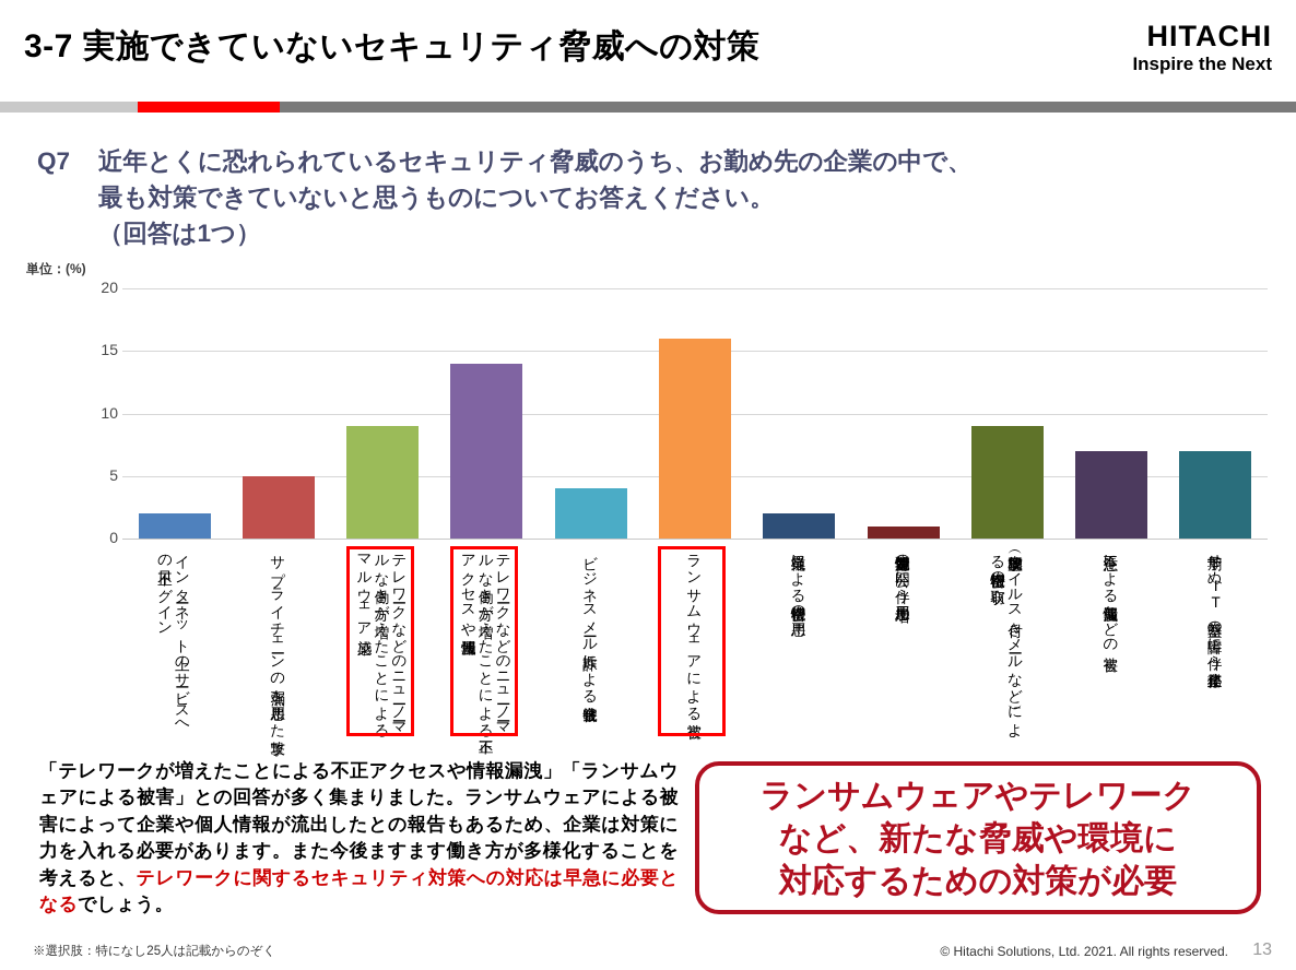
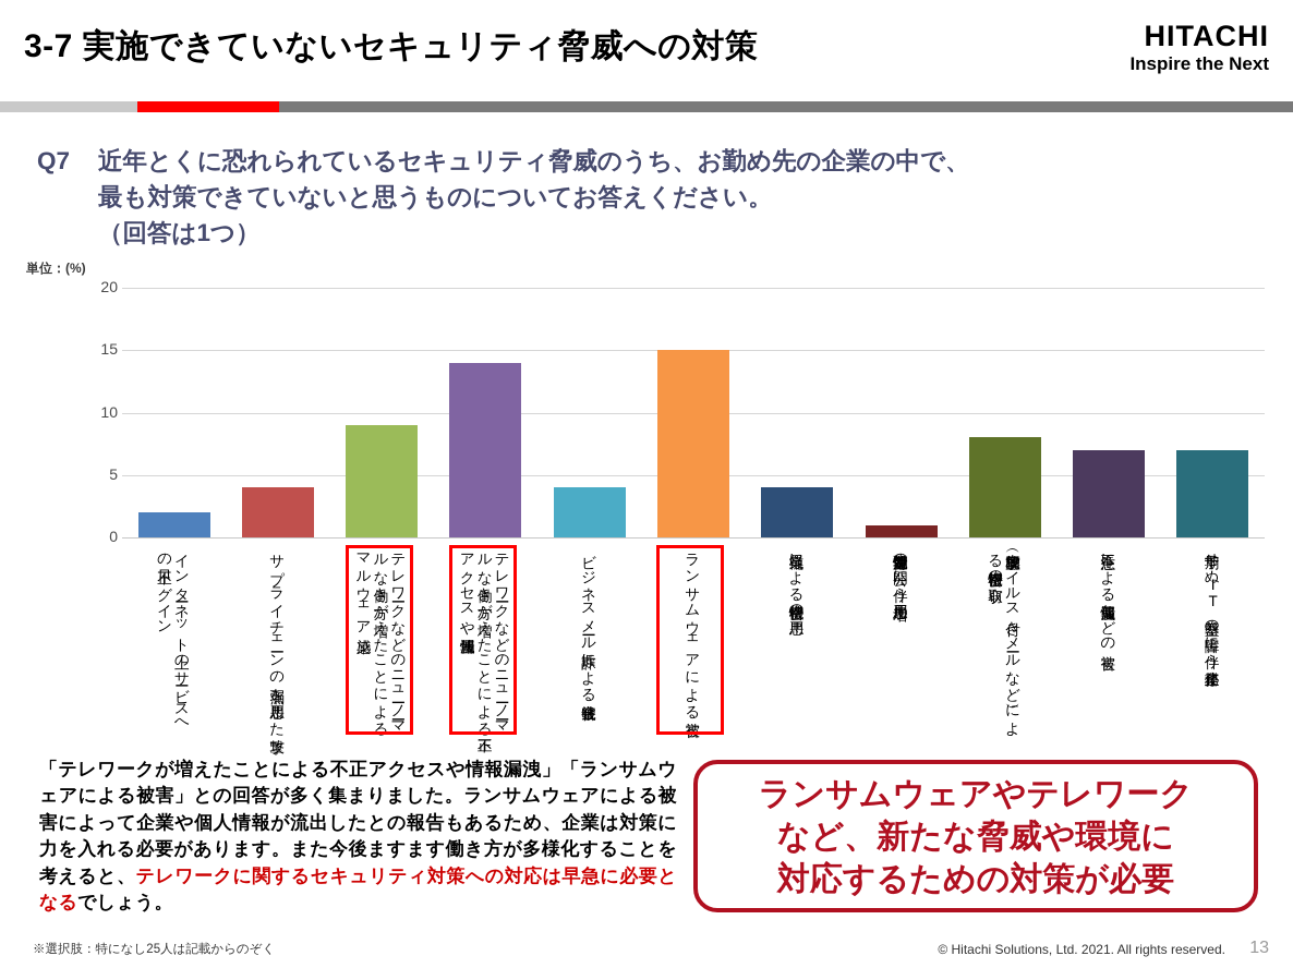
サプライチェーンの弱点を悪用した攻撃: 5 -> 4
ランサムウェアによる被害: 16 -> 15
従業員による機密情報の悪用: 2 -> 4
標的型攻撃（ウイルス付きメールなど）による機密情報の窃取: 9 -> 8
